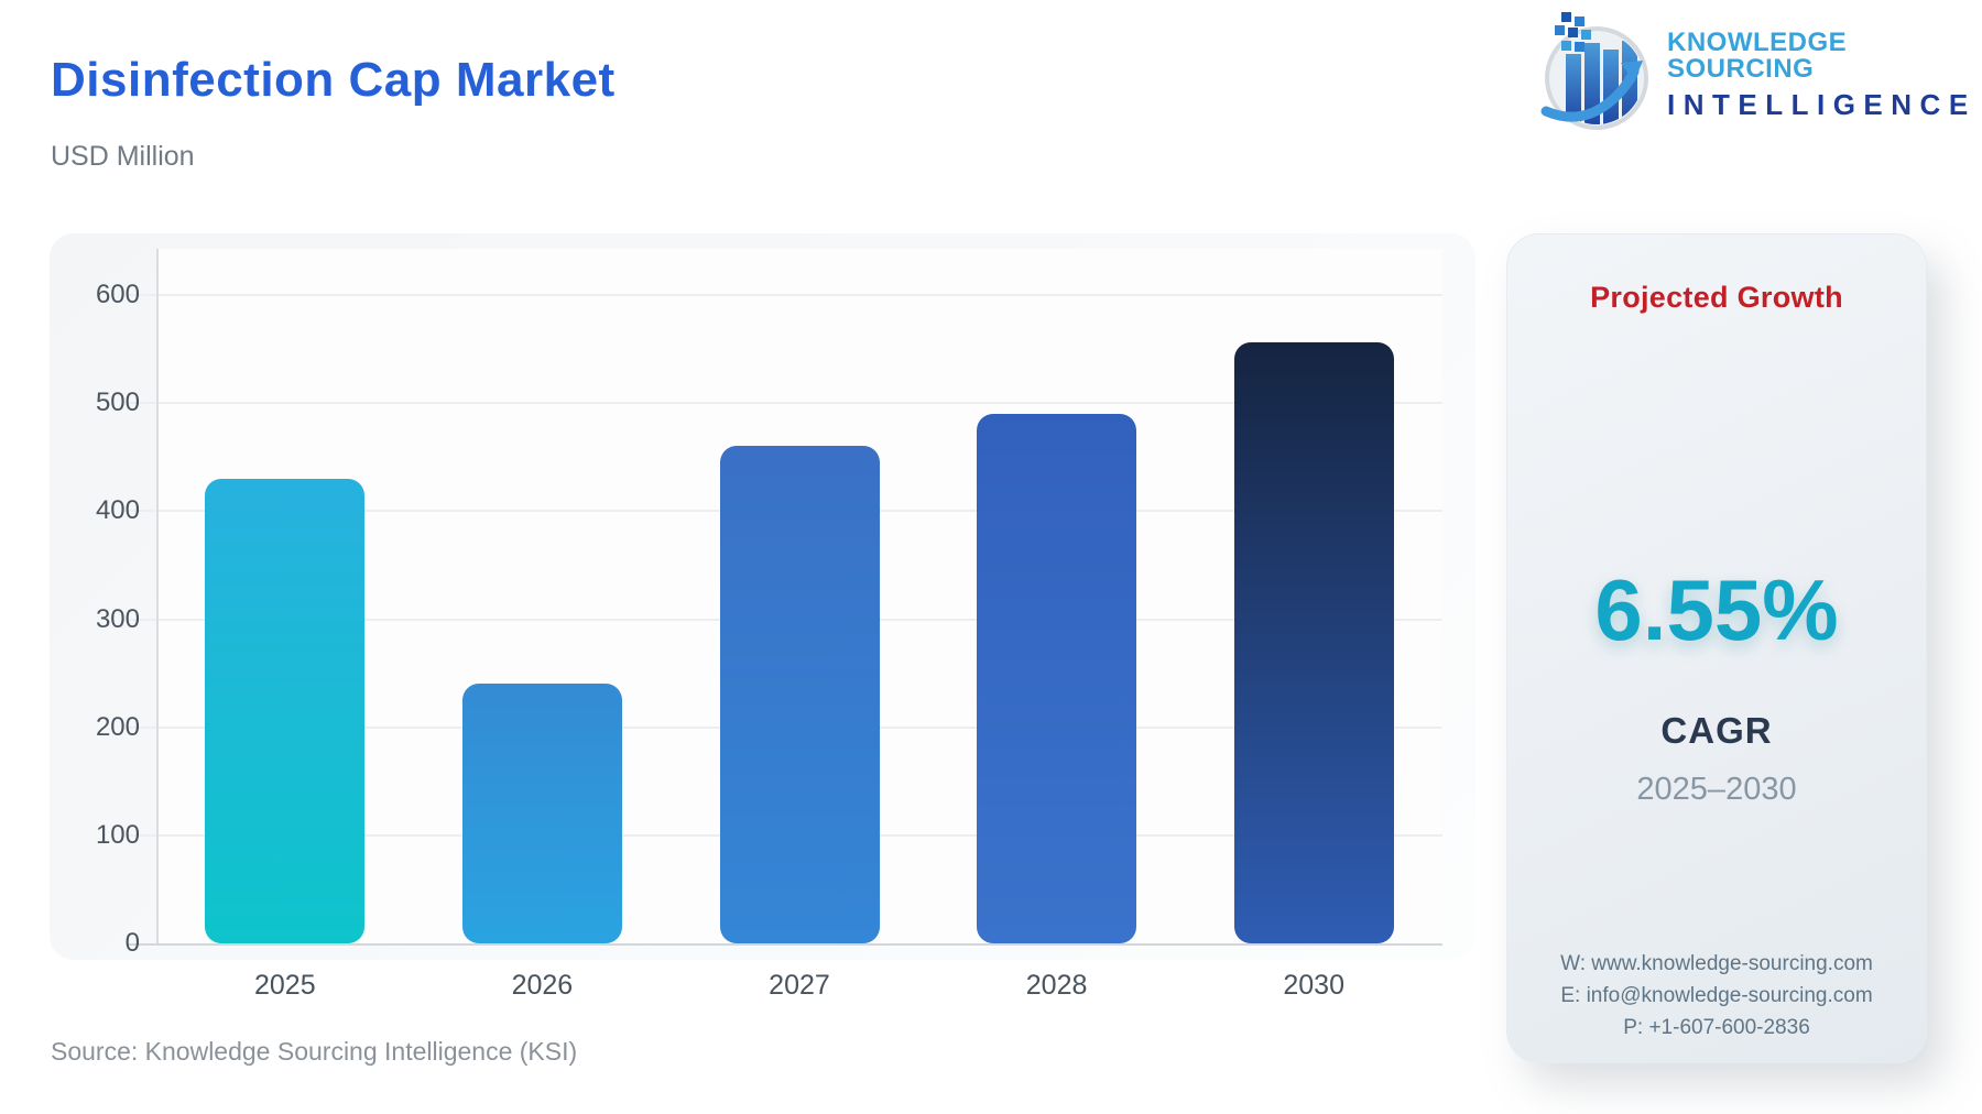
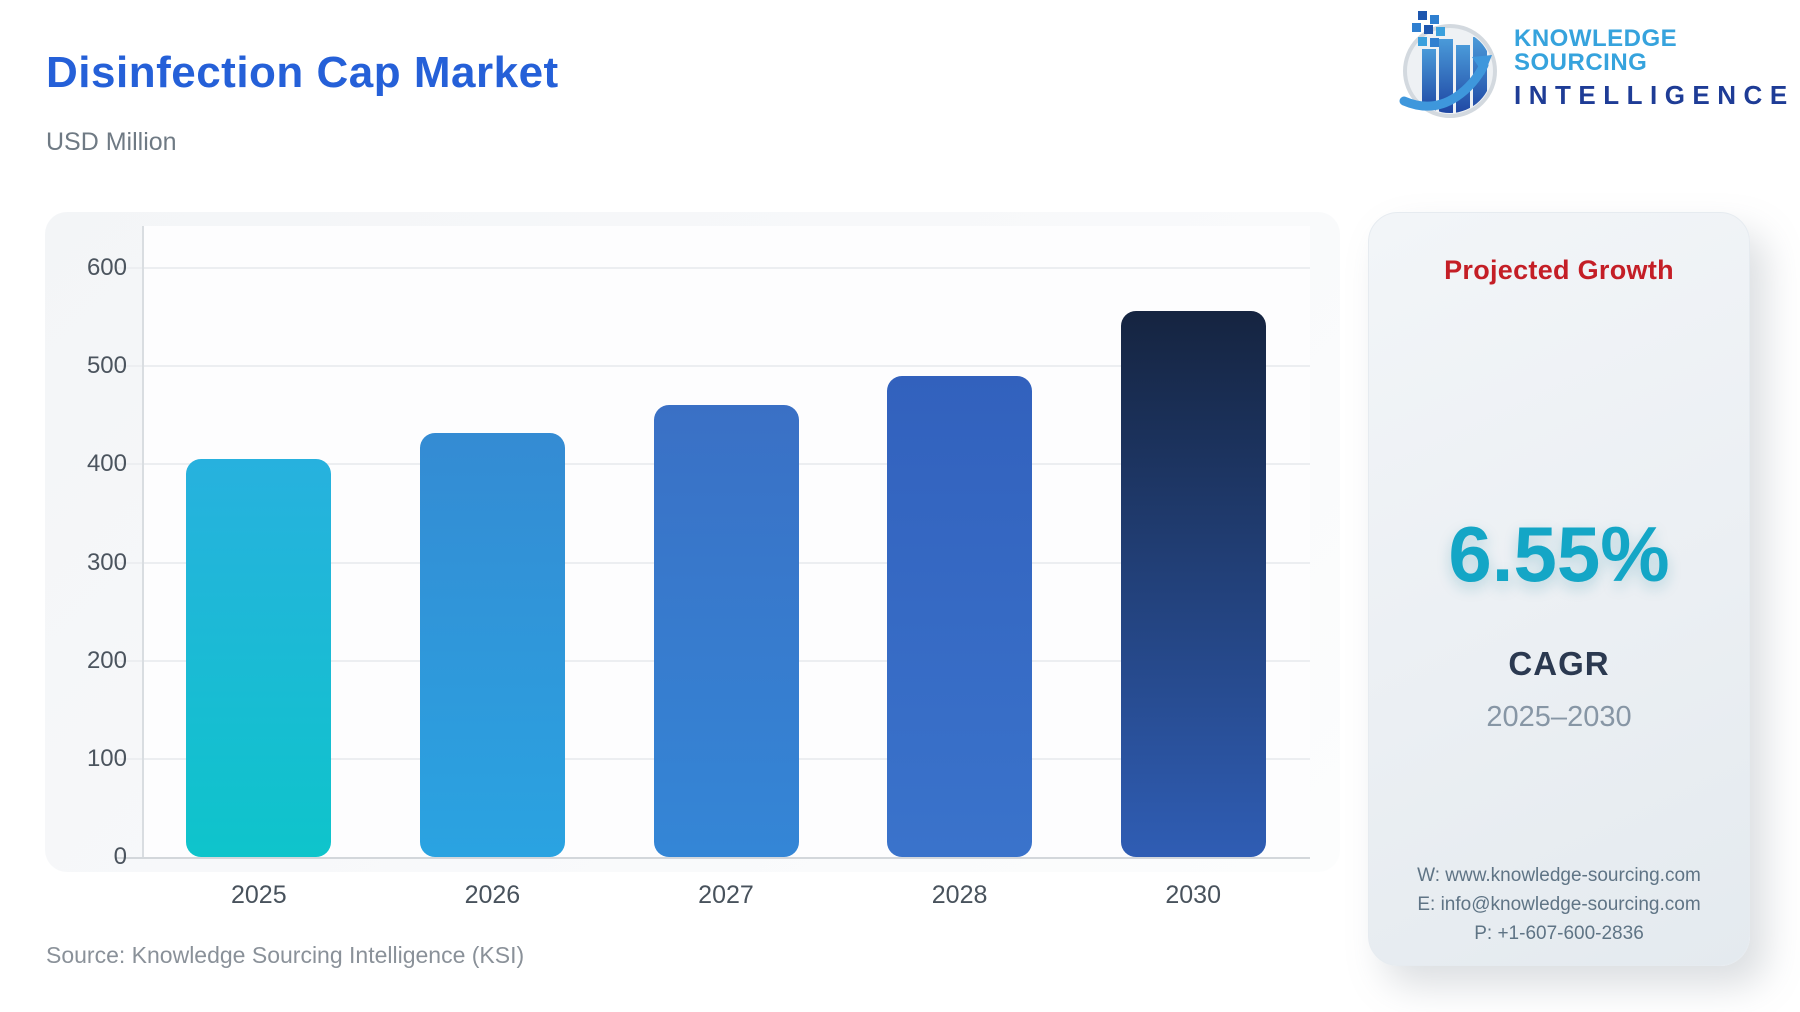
2025: 430 -> 400
2026: 240 -> 430
